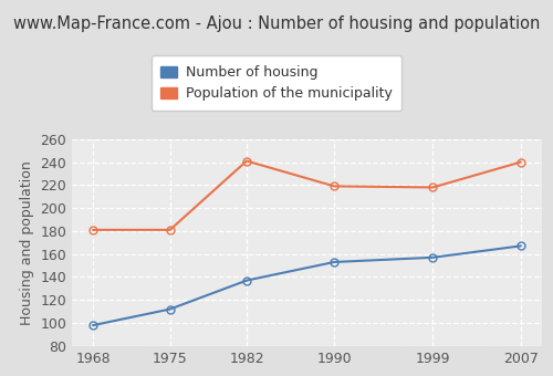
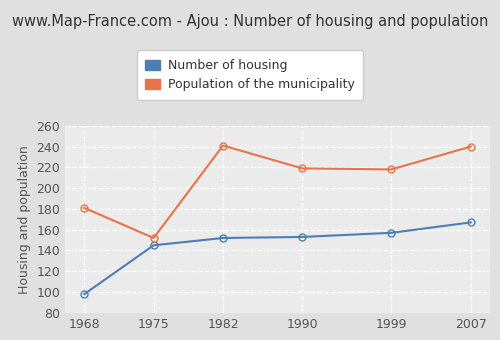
Number of housing/1975: 112 -> 145
Population of the municipality/1975: 181 -> 152
Number of housing/1982: 137 -> 152
